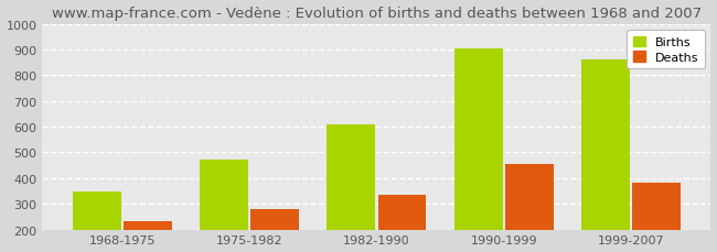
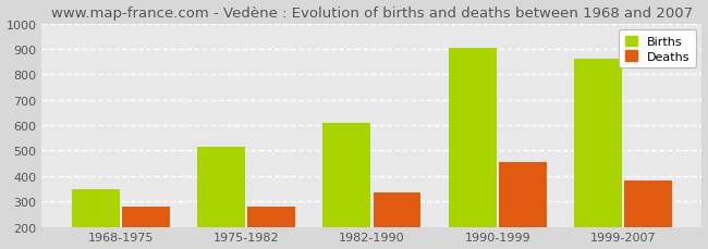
Deaths/1968-1975: 232 -> 280
Births/1975-1982: 470 -> 515
